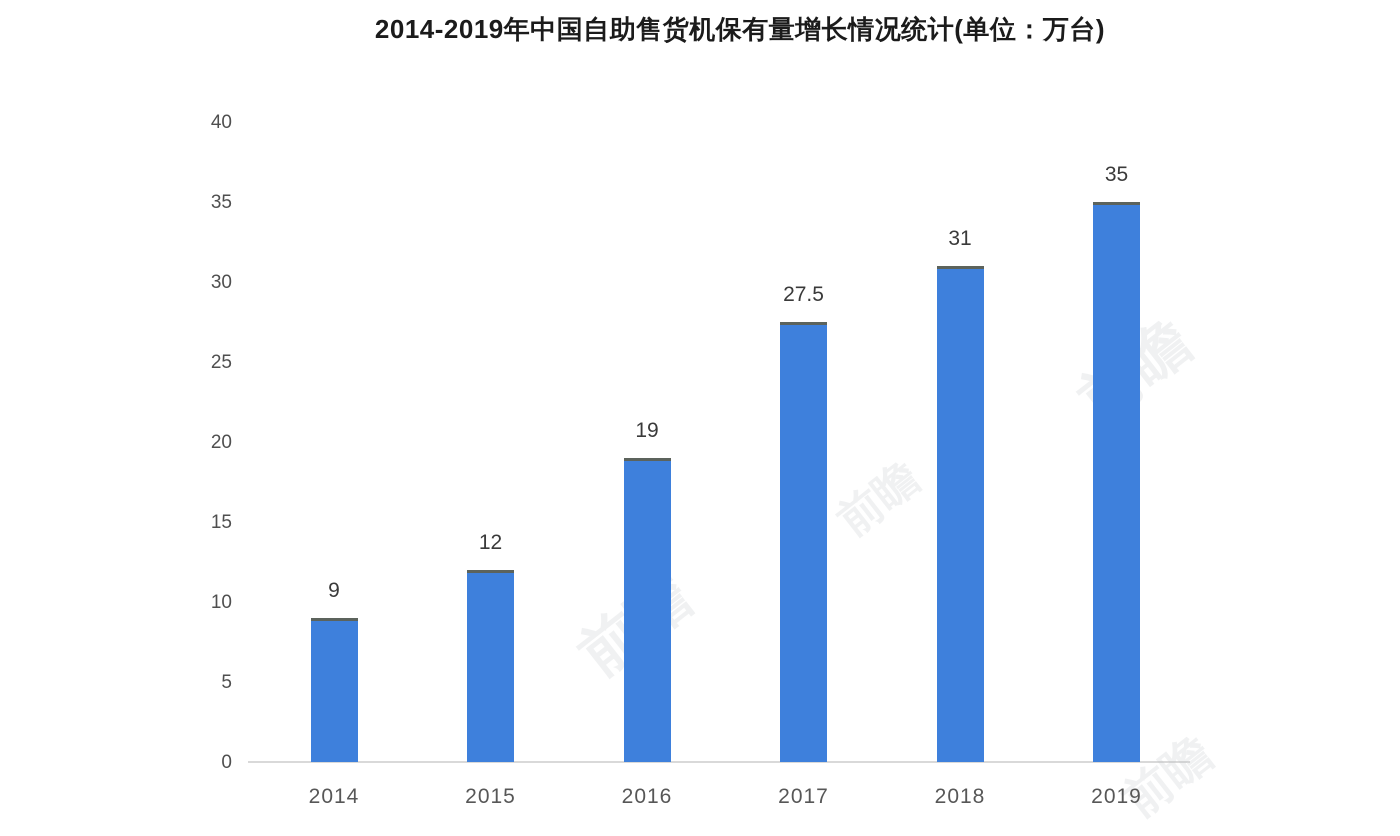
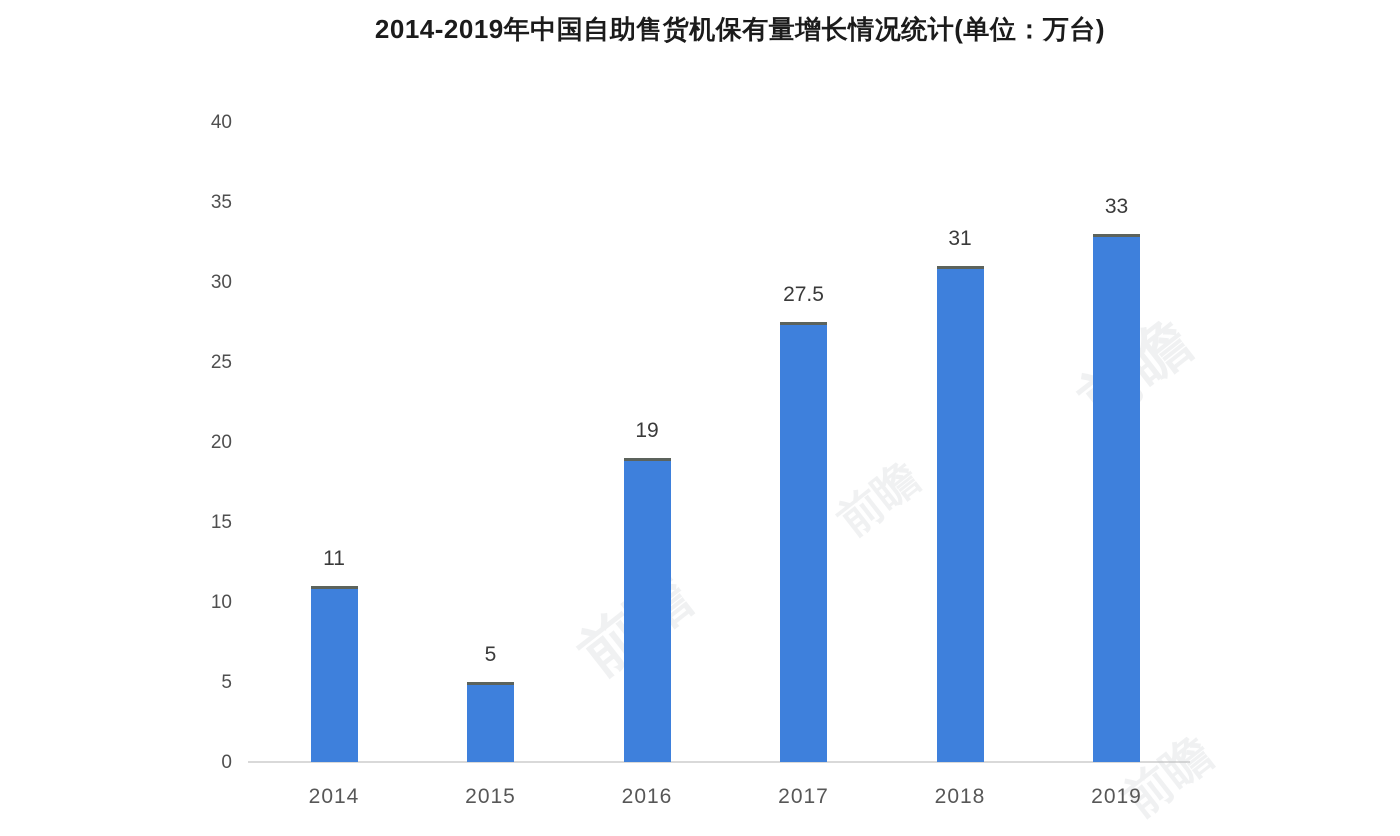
2014: 9 -> 11
2015: 12 -> 5
2019: 35 -> 33
